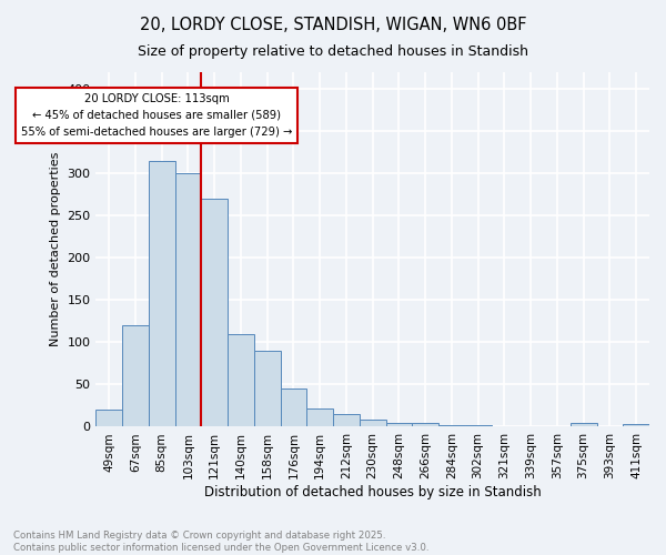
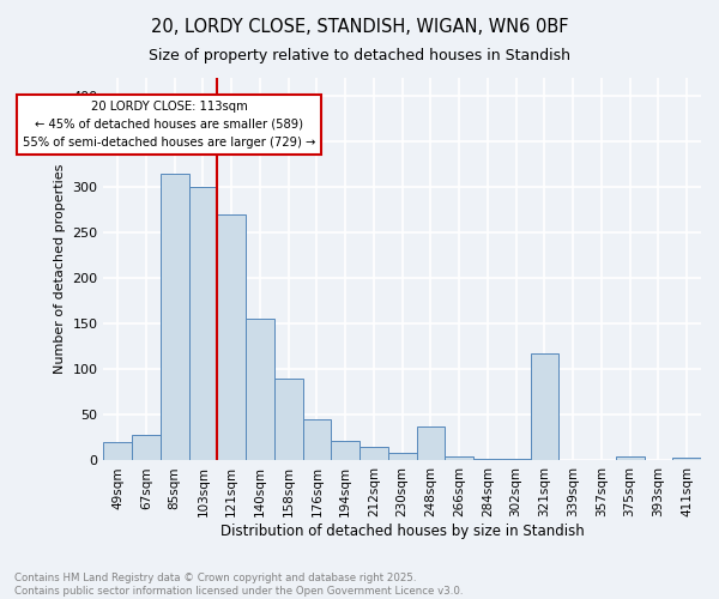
67sqm: 120 -> 28
140sqm: 110 -> 156
248sqm: 5 -> 38
321sqm: 1 -> 118
